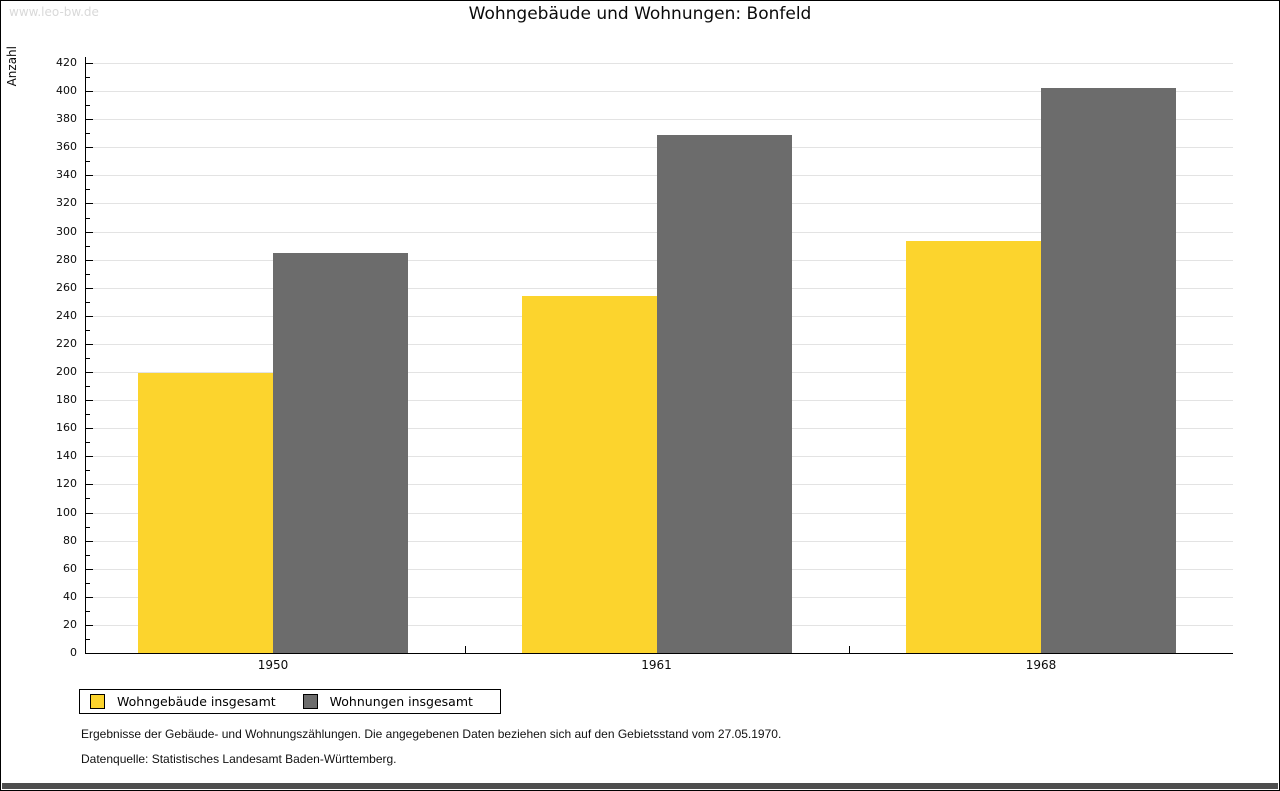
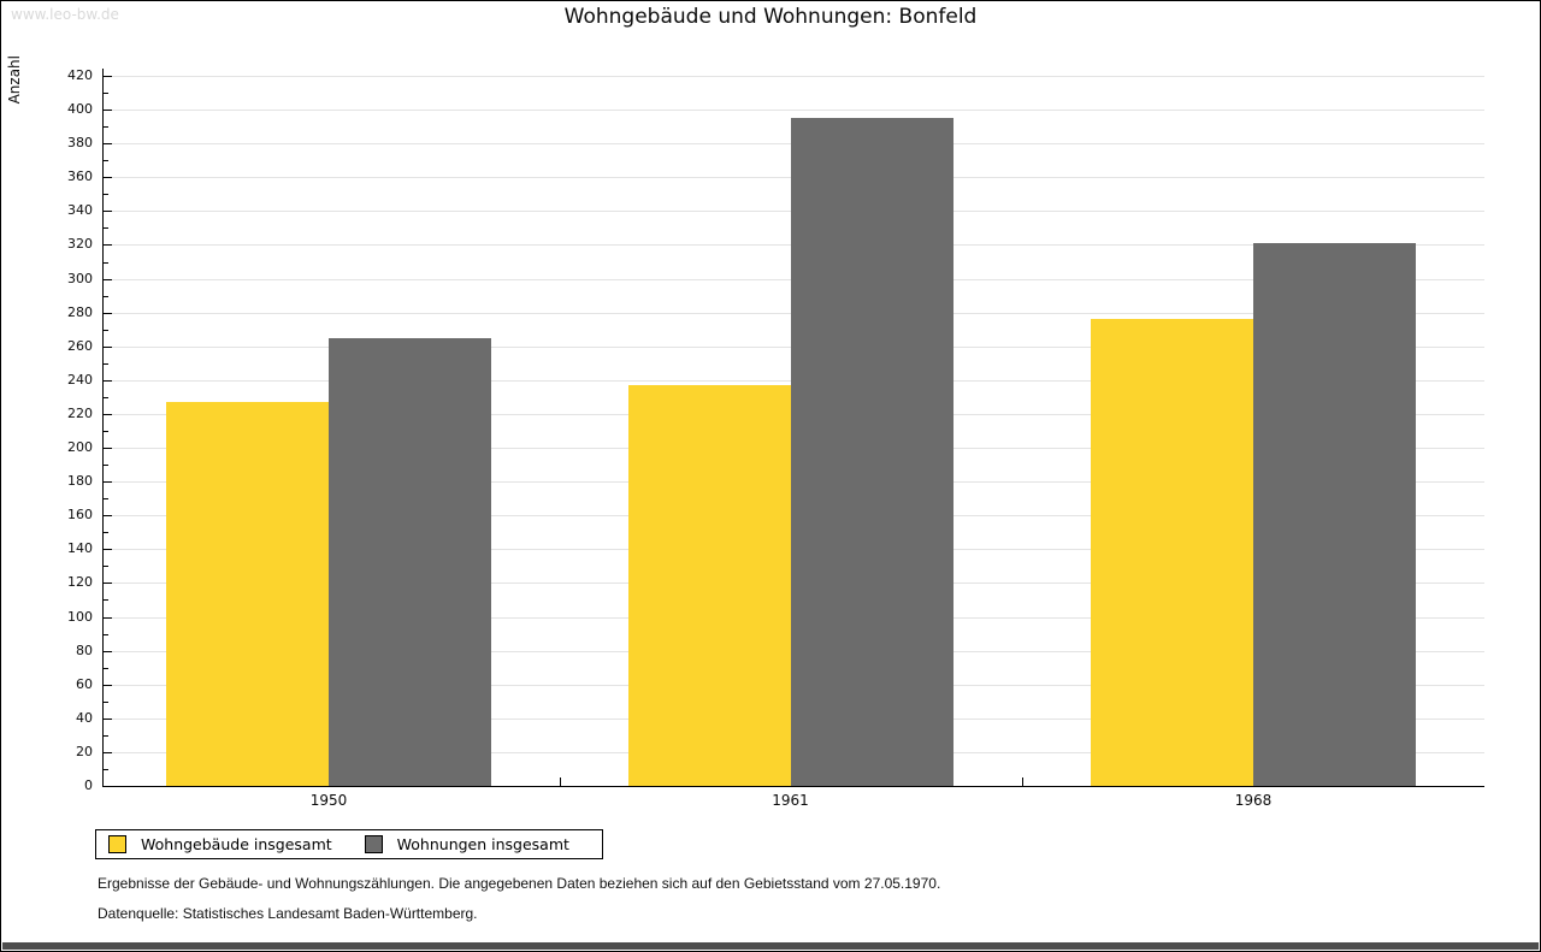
Wohngebäude insgesamt/1950: 199 -> 227
Wohnungen insgesamt/1950: 285 -> 265
Wohngebäude insgesamt/1961: 254 -> 237
Wohnungen insgesamt/1961: 369 -> 395
Wohngebäude insgesamt/1968: 293 -> 276
Wohnungen insgesamt/1968: 402 -> 321
